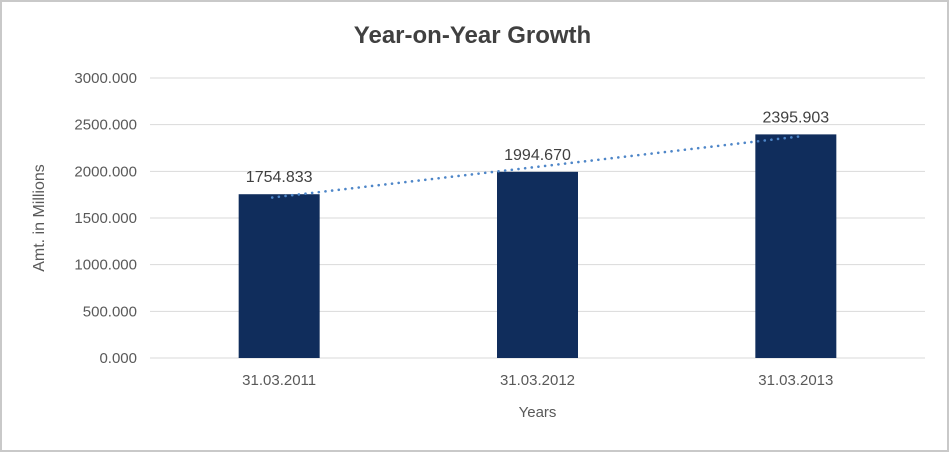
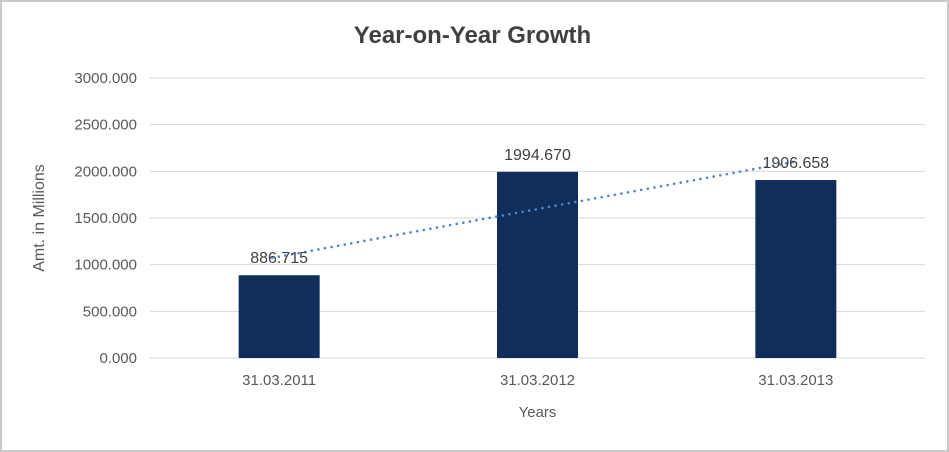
31.03.2011: 1754.833 -> 886.715
31.03.2013: 2395.903 -> 1906.658
